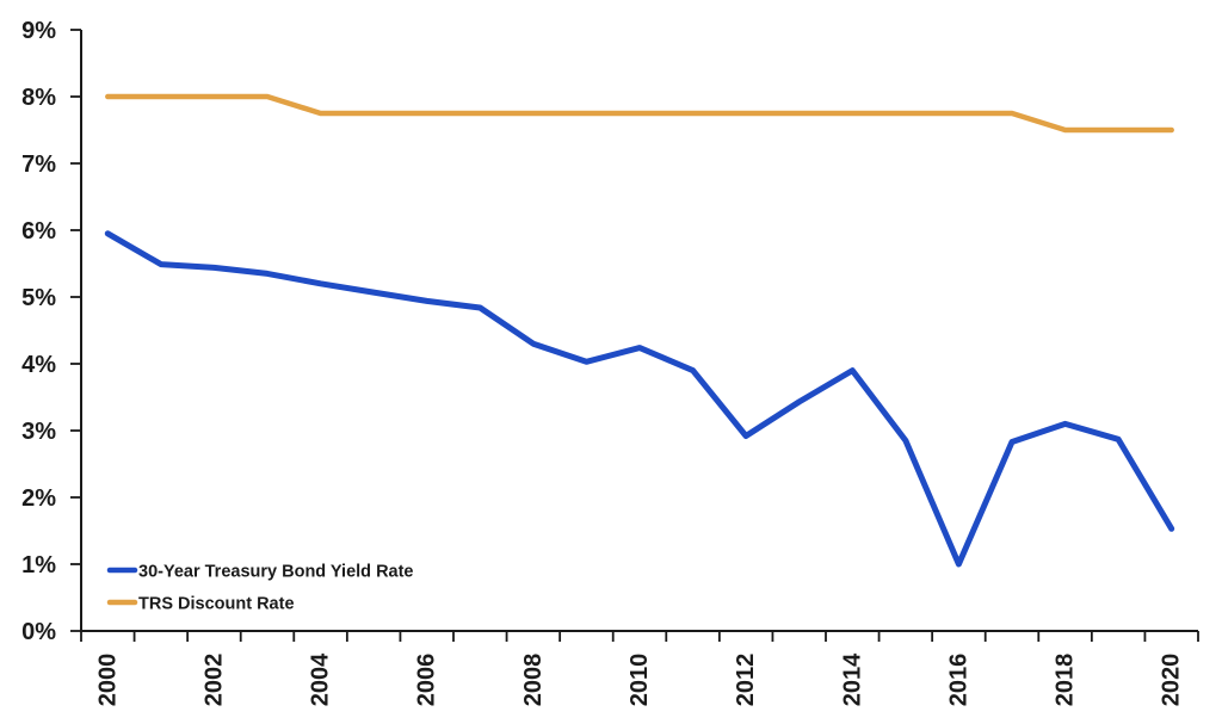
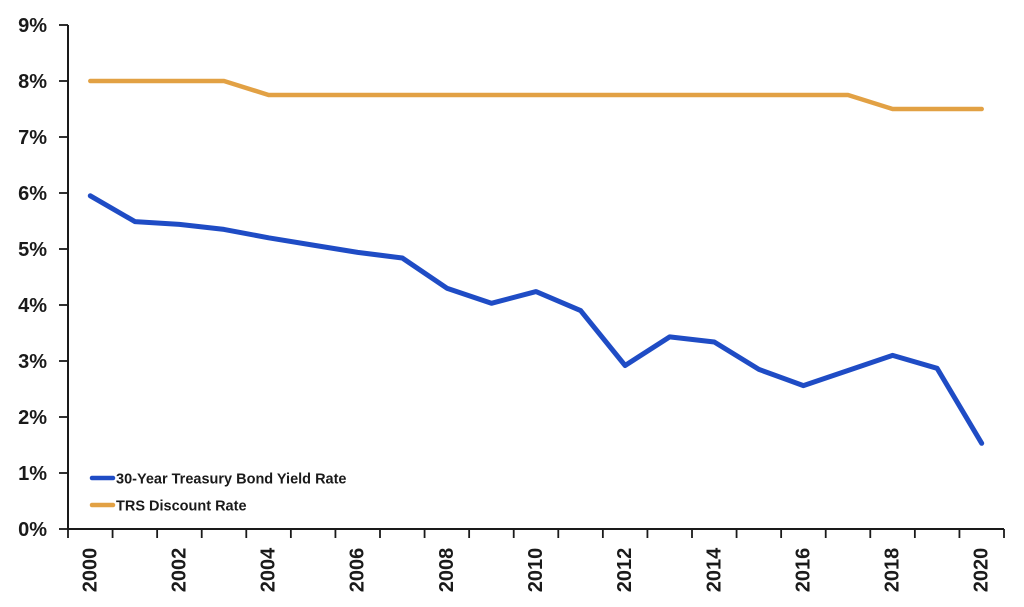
30-Year Treasury Bond Yield Rate/2014: 3.9% -> 3.3%
30-Year Treasury Bond Yield Rate/2016: 1.0% -> 2.6%
